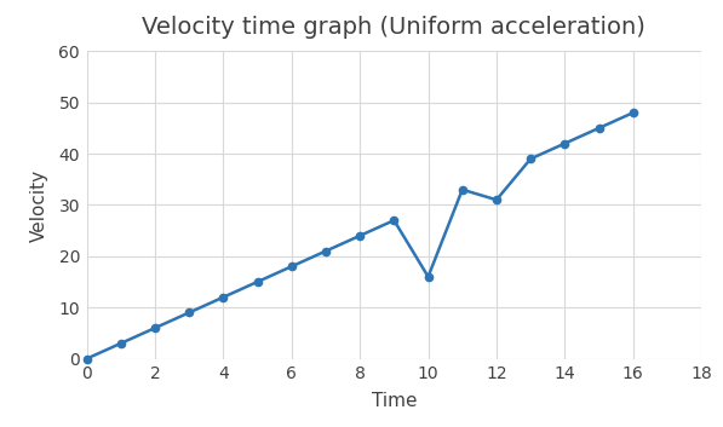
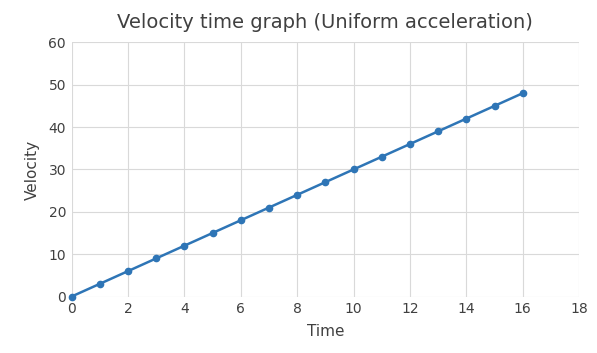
10: 16 -> 30
12: 31 -> 36
